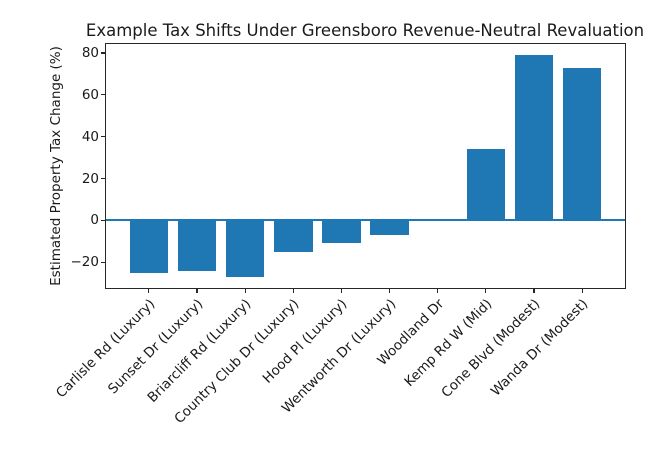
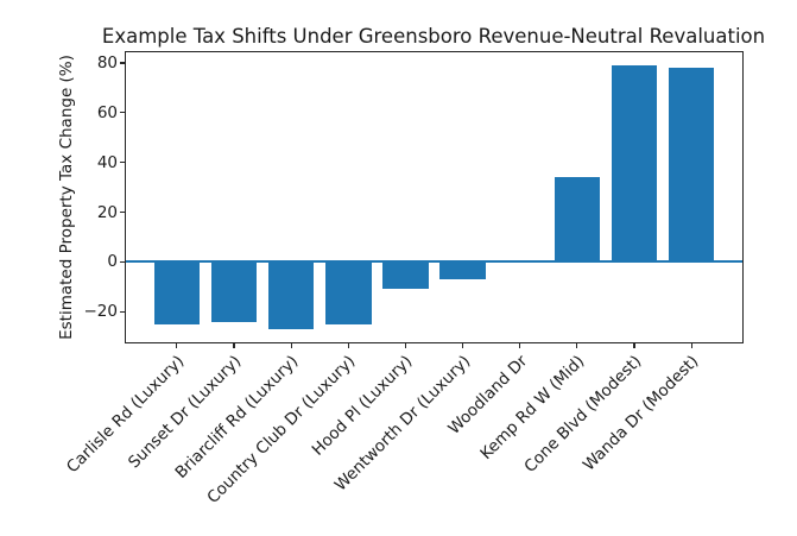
Country Club Dr (Luxury): -15 -> -25
Wanda Dr (Modest): 73 -> 78
